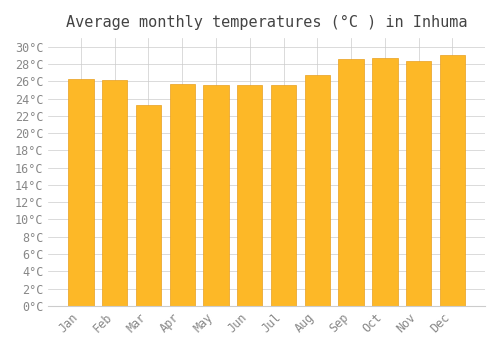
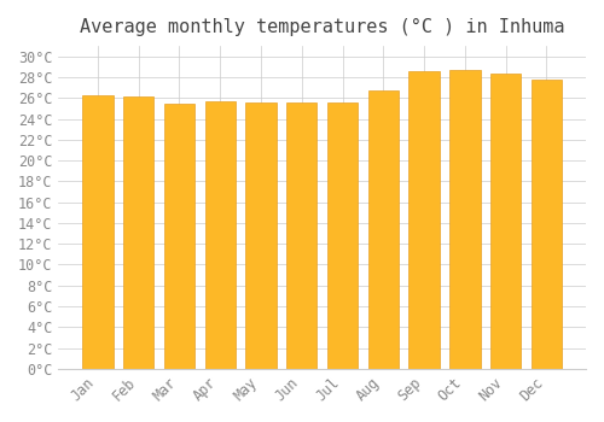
Mar: 23.2°C -> 25.4°C
Dec: 29.0°C -> 27.8°C
